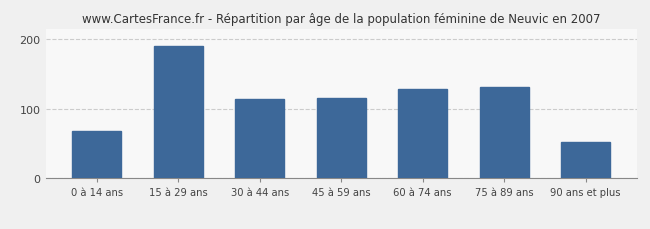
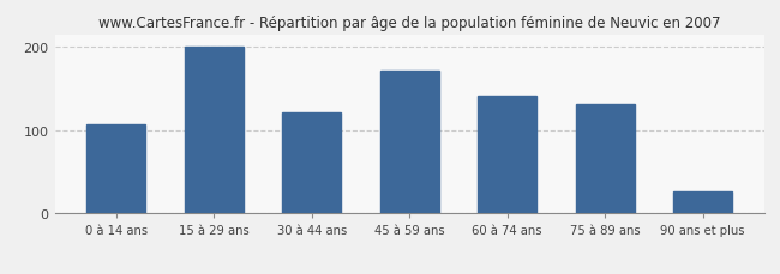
0 à 14 ans: 68 -> 107
15 à 29 ans: 190 -> 200
30 à 44 ans: 114 -> 122
45 à 59 ans: 116 -> 172
60 à 74 ans: 128 -> 142
90 ans et plus: 52 -> 27
